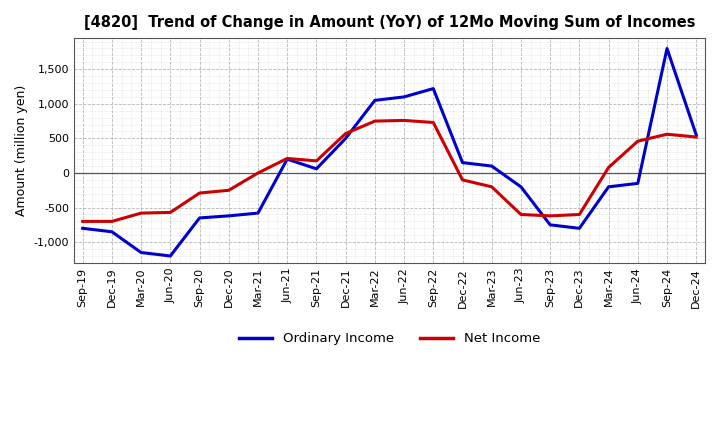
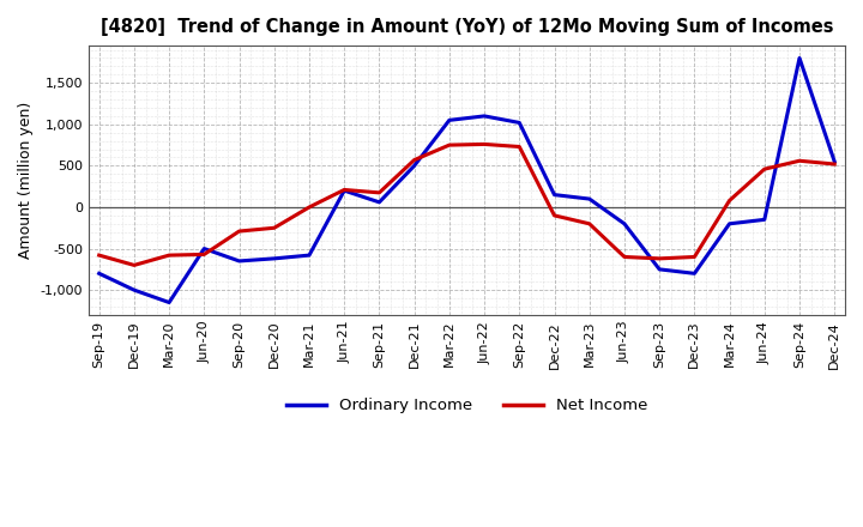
Net Income/Sep-19: -700 -> -580
Ordinary Income/Dec-19: -850 -> -1,000
Ordinary Income/Jun-20: -1,200 -> -500
Ordinary Income/Sep-22: 1,220 -> 1,020
